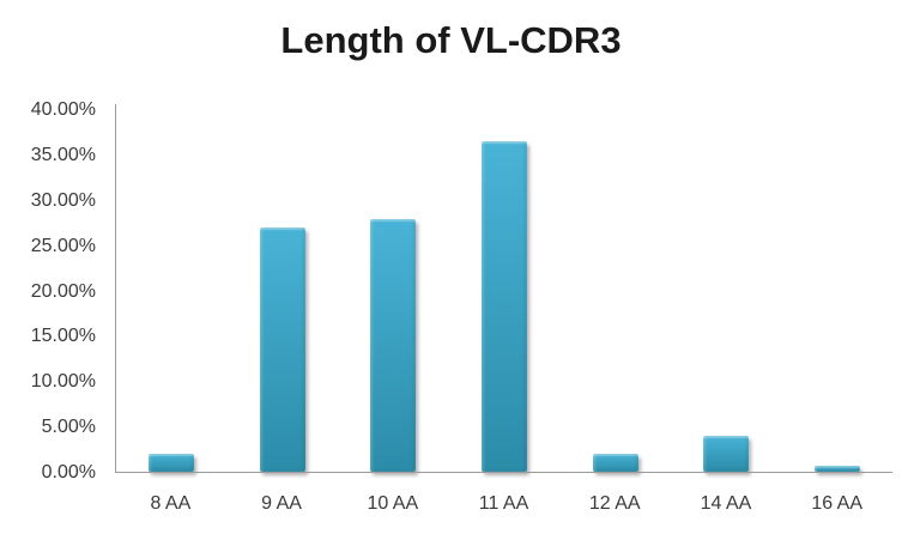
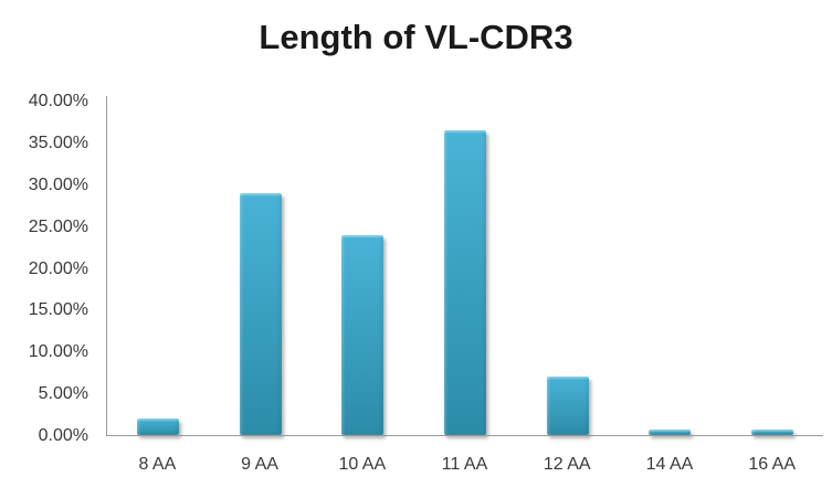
9 AA: 27% -> 29%
10 AA: 28% -> 24%
12 AA: 2% -> 7%
14 AA: 4% -> 1%
